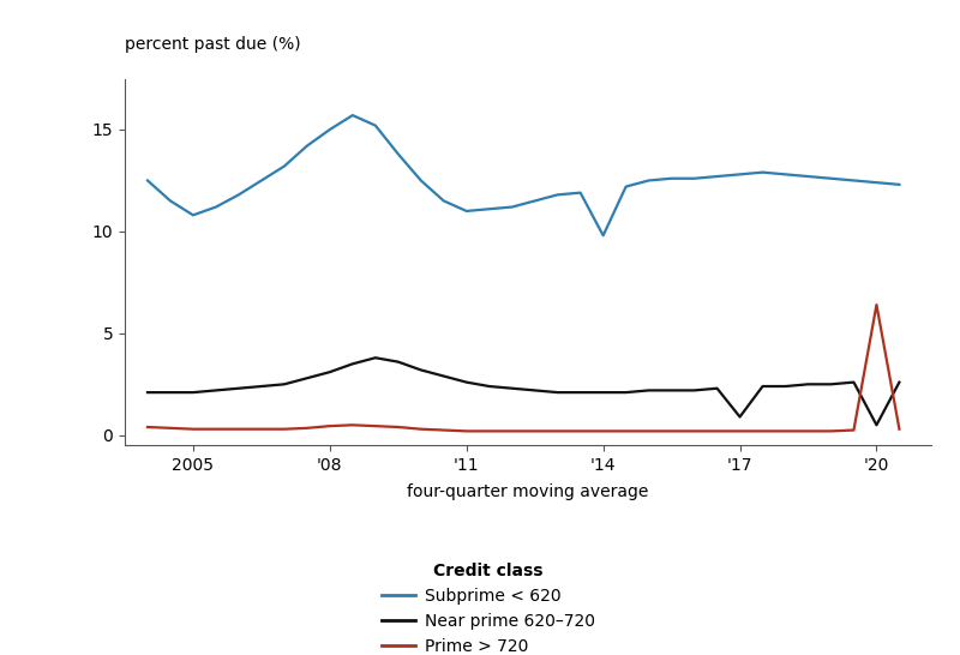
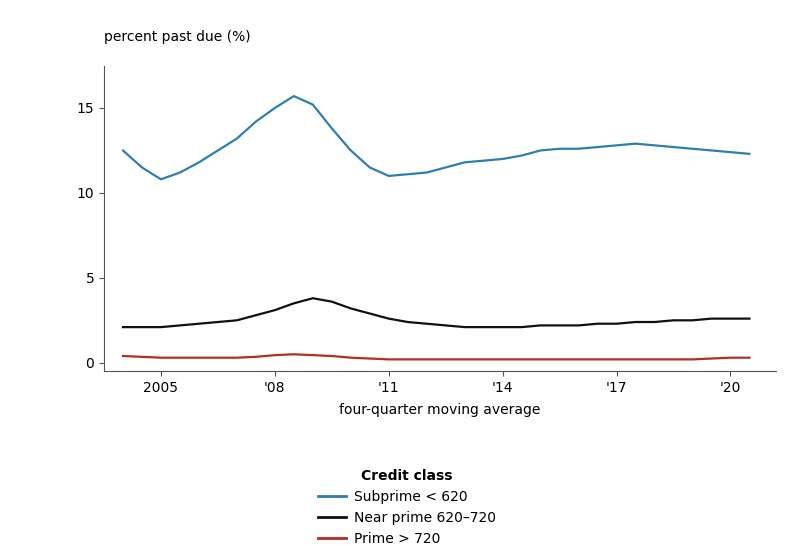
Subprime < 620/'14: 9.8 -> 12.0
Near prime 620–720/'17: 0.9 -> 2.3
Near prime 620–720/'20: 0.5 -> 2.6
Prime > 720/'20: 6.4 -> 0.3
